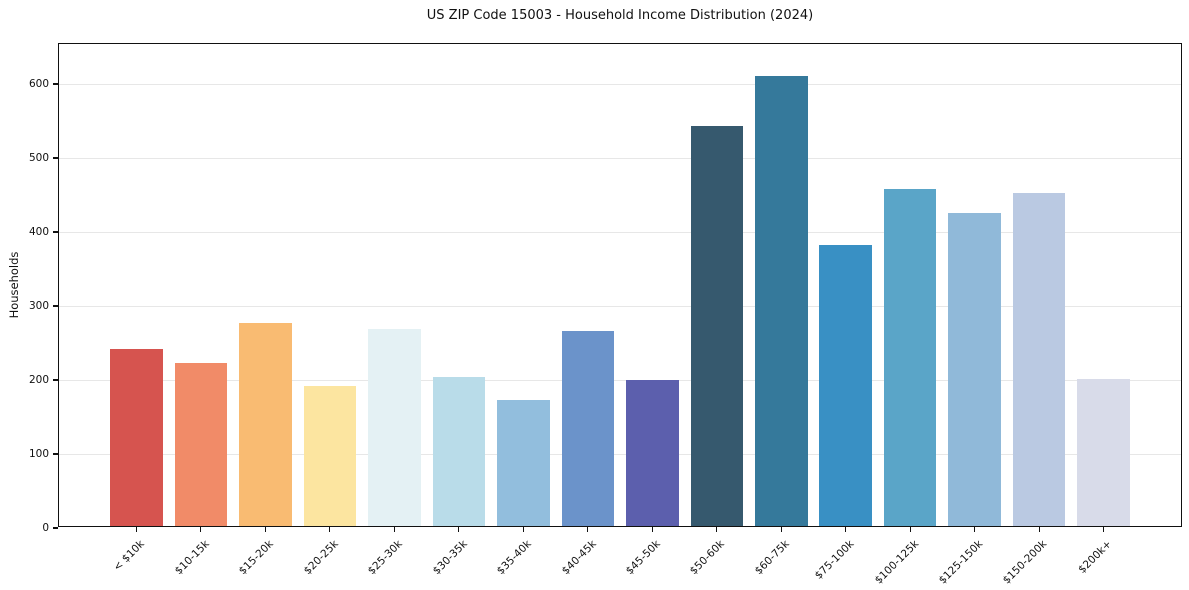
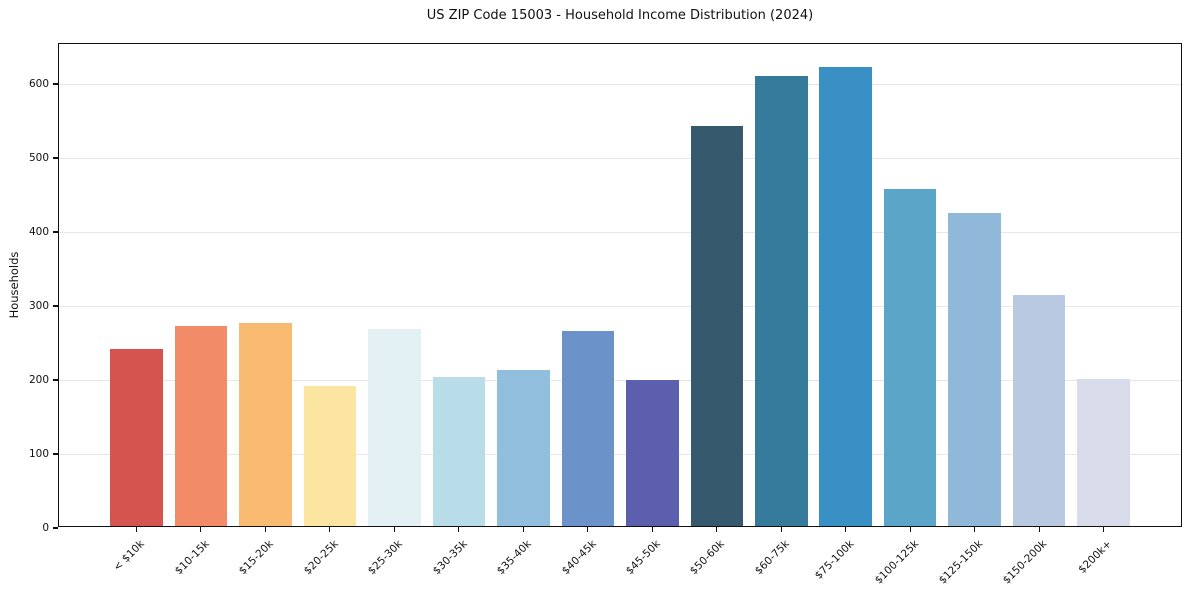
$10-15k: 220 -> 270
$35-40k: 170 -> 210
$75-100k: 380 -> 620
$150-200k: 450 -> 310
